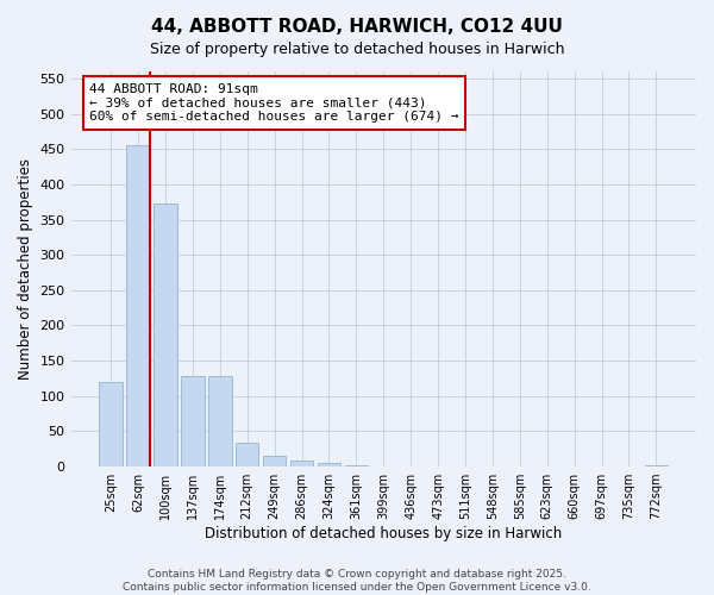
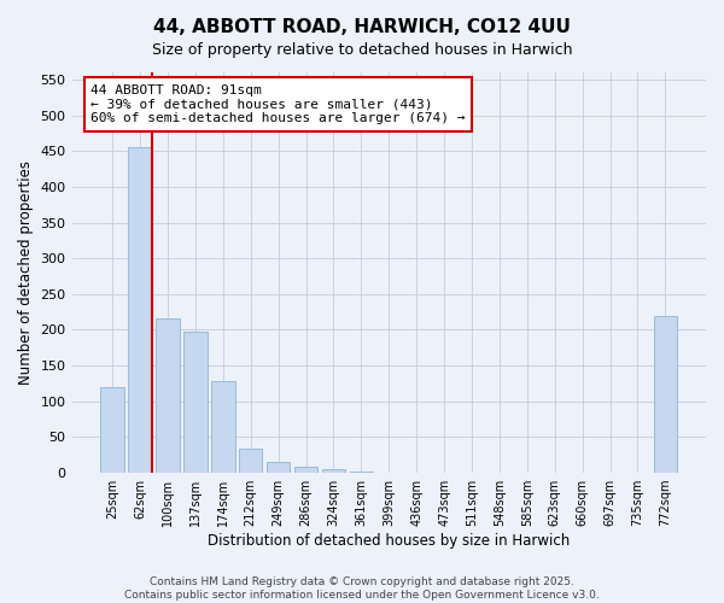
100sqm: 373 -> 216
137sqm: 128 -> 198
772sqm: 2 -> 220
